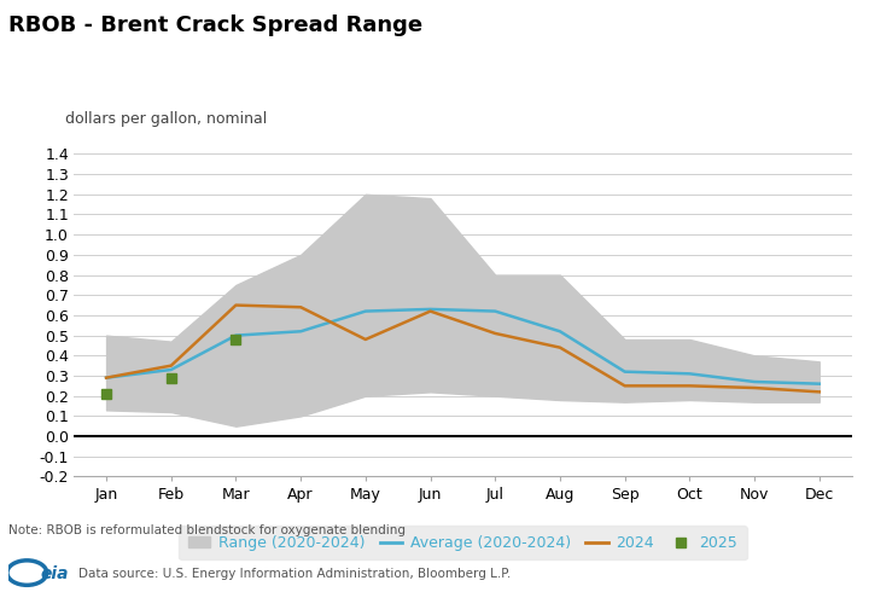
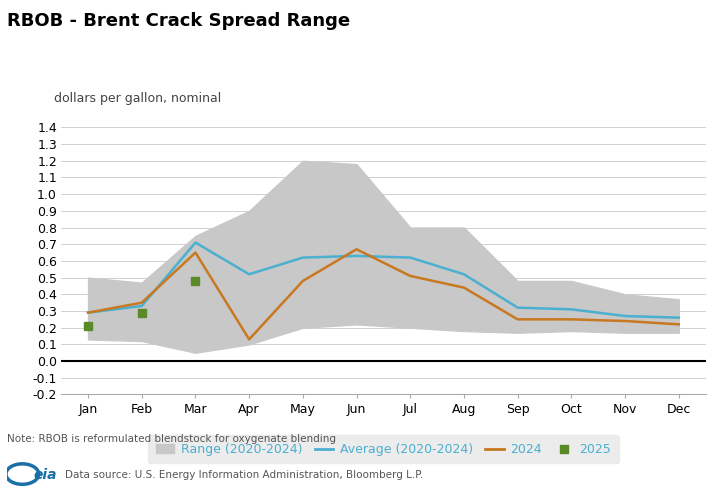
Average (2020-2024)/Mar: 0.50 -> 0.71
2024/Apr: 0.64 -> 0.13
2024/Jun: 0.62 -> 0.67
